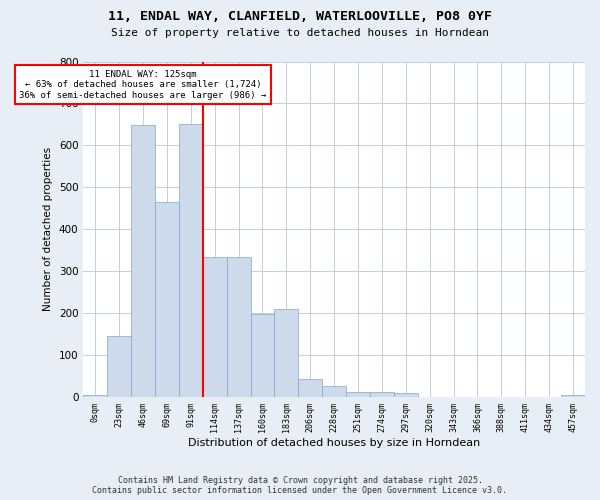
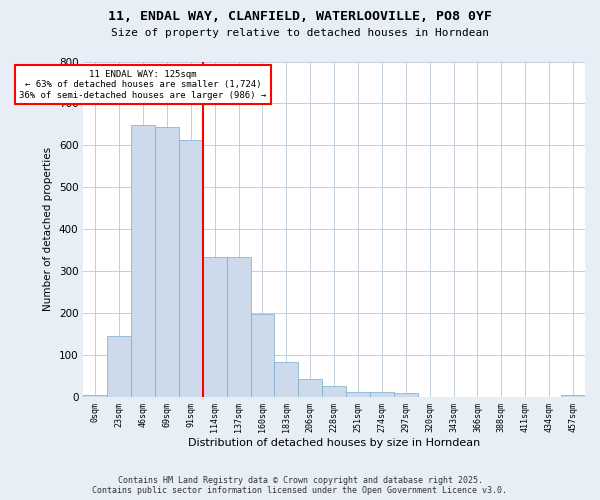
69sqm: 465 -> 645
91sqm: 650 -> 612
183sqm: 210 -> 83
